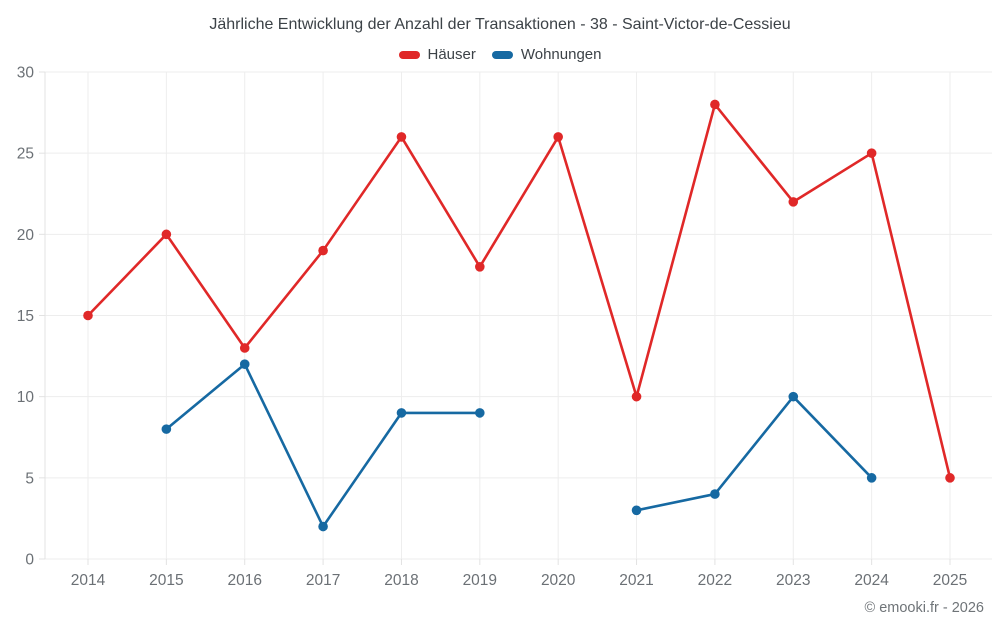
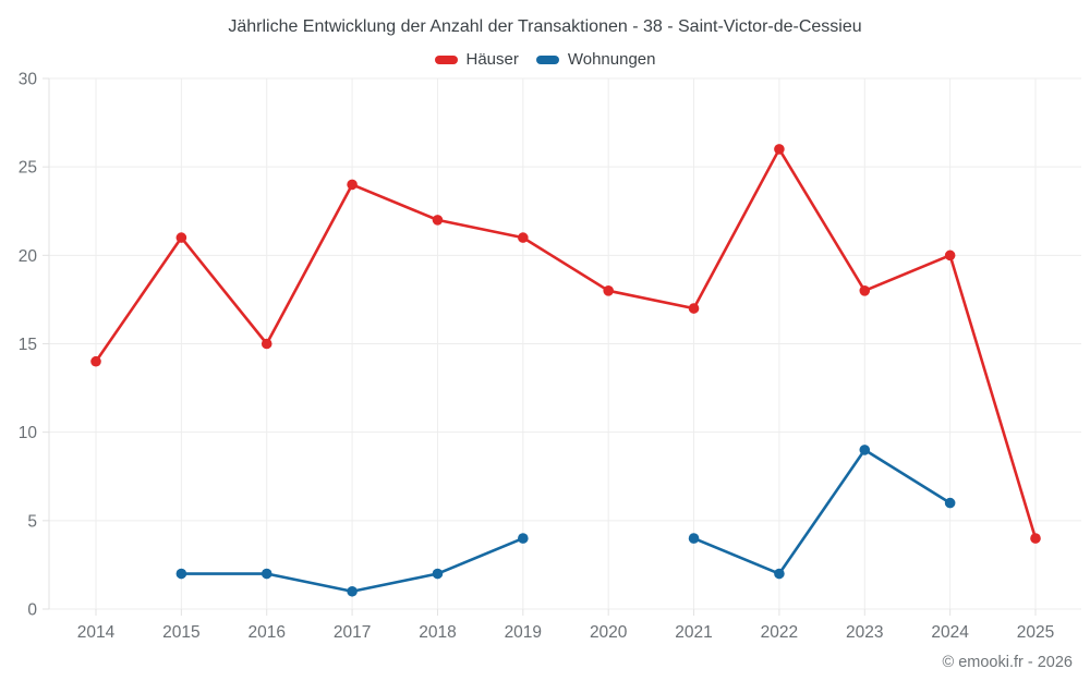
Häuser/2014: 15 -> 14
Häuser/2015: 20 -> 21
Wohnungen/2015: 8 -> 2
Häuser/2016: 13 -> 15
Wohnungen/2016: 12 -> 2
Häuser/2017: 19 -> 24
Wohnungen/2017: 2 -> 1
Häuser/2018: 26 -> 22
Wohnungen/2018: 9 -> 2
Häuser/2019: 18 -> 21
Wohnungen/2019: 9 -> 4
Häuser/2020: 26 -> 18
Häuser/2021: 10 -> 17
Wohnungen/2021: 3 -> 4
Häuser/2022: 28 -> 26
Wohnungen/2022: 4 -> 2
Häuser/2023: 22 -> 18
Wohnungen/2023: 10 -> 9
Häuser/2024: 25 -> 20
Wohnungen/2024: 5 -> 6
Häuser/2025: 5 -> 4
